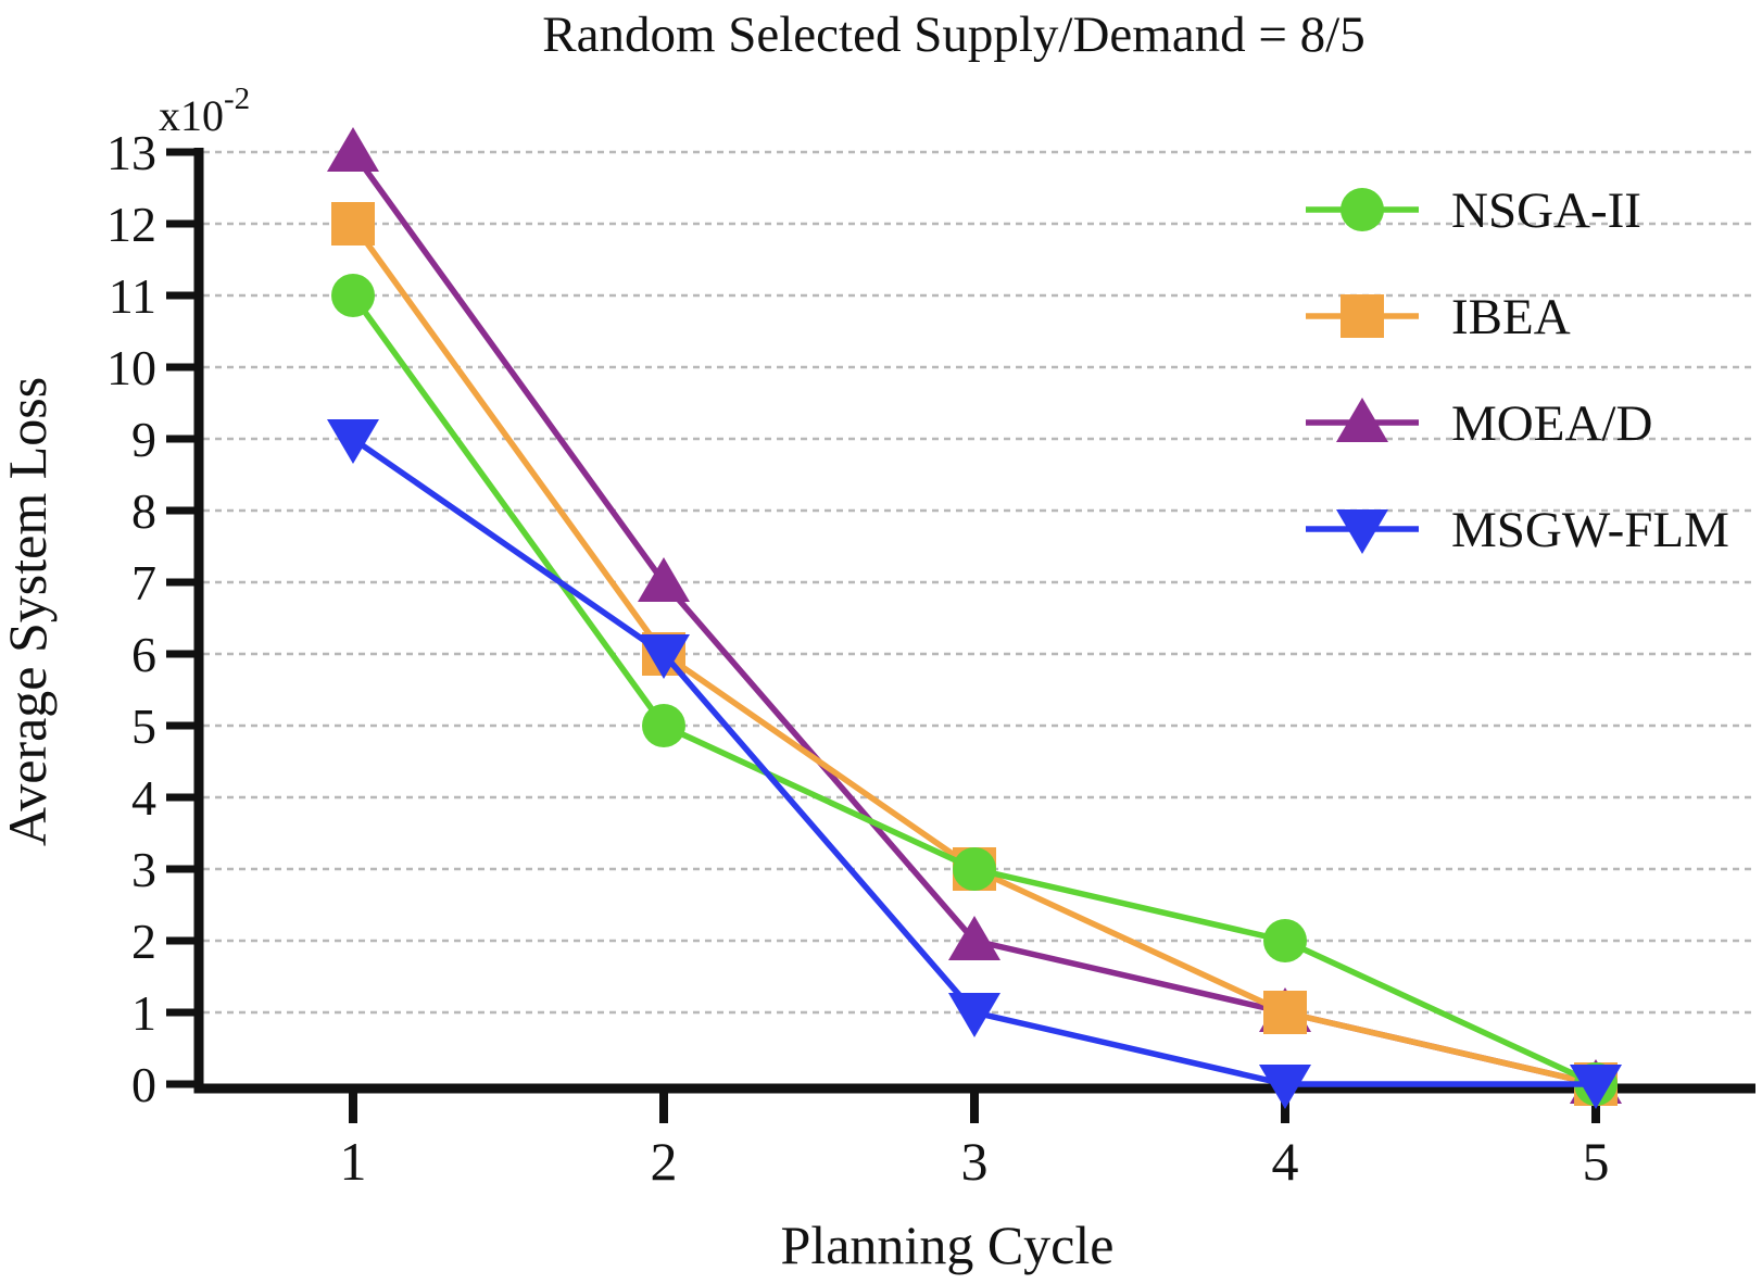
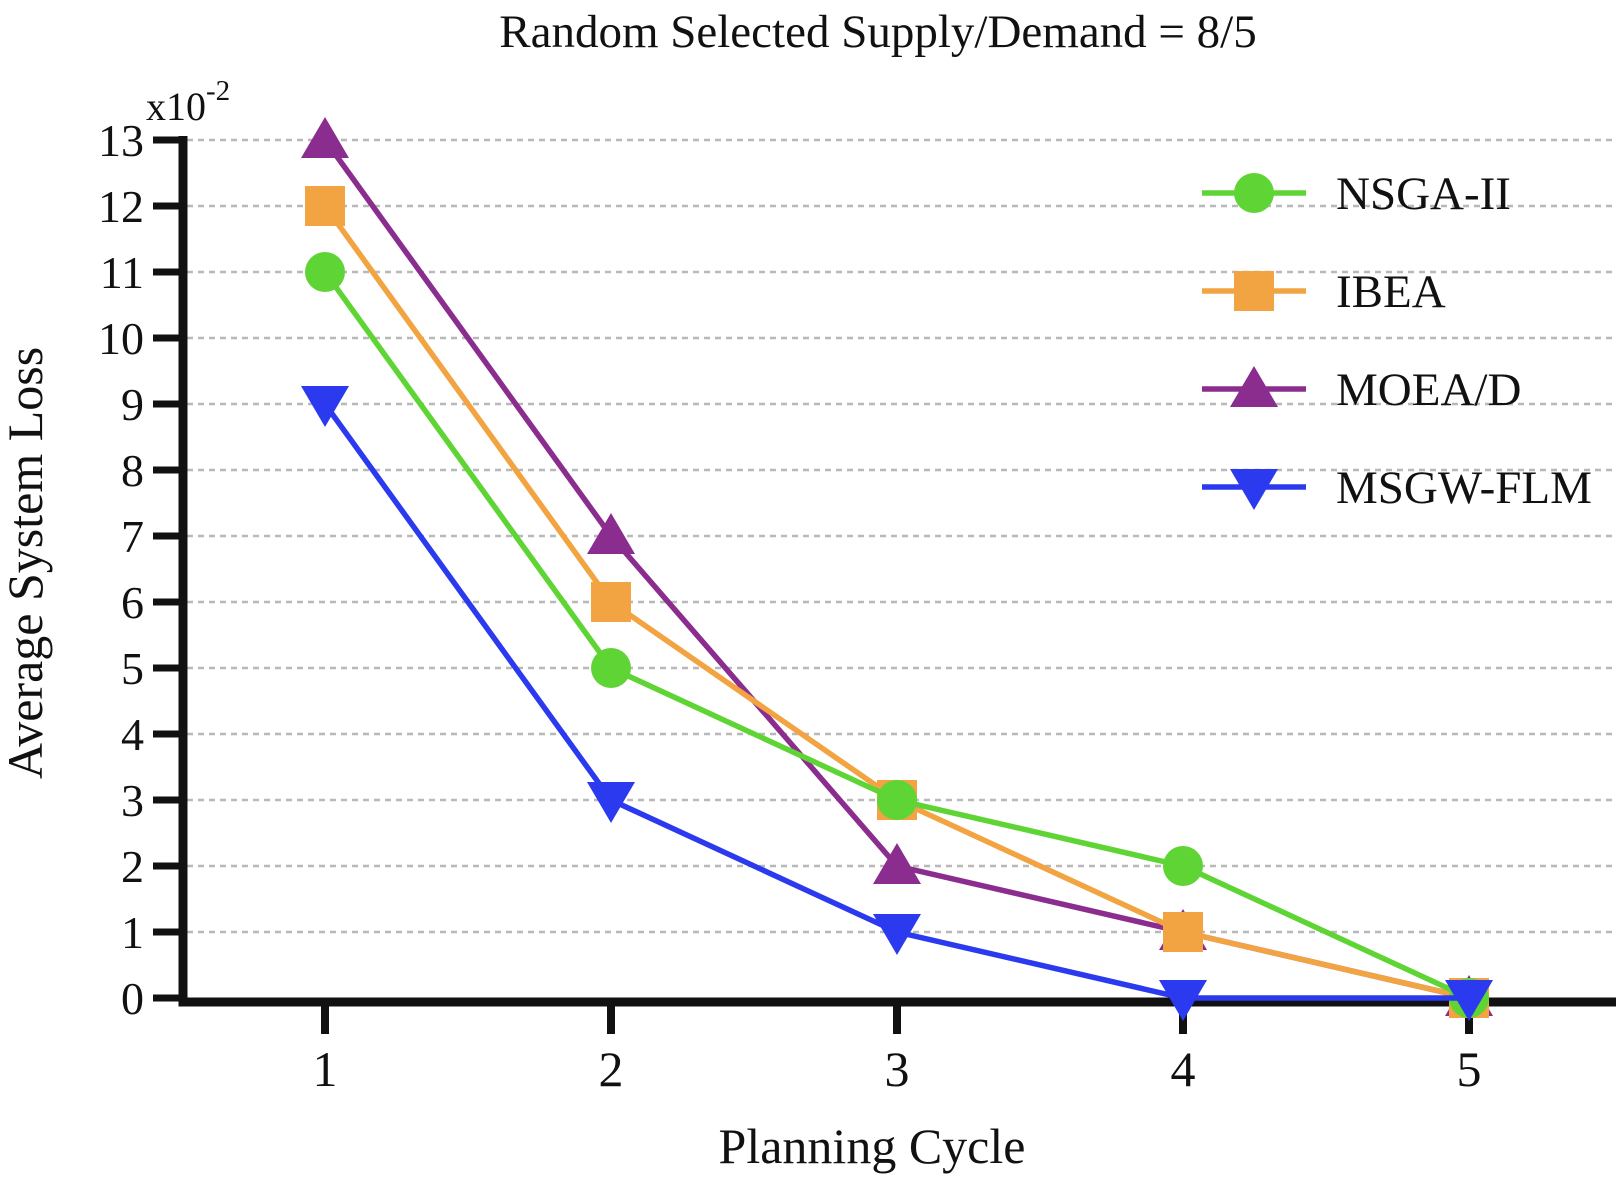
MSGW-FLM/2: 6 -> 3
